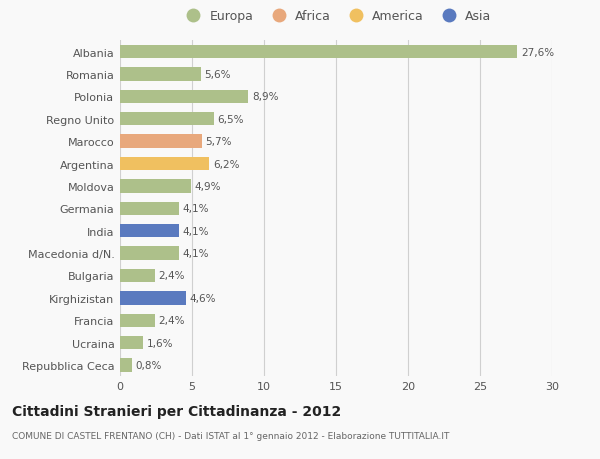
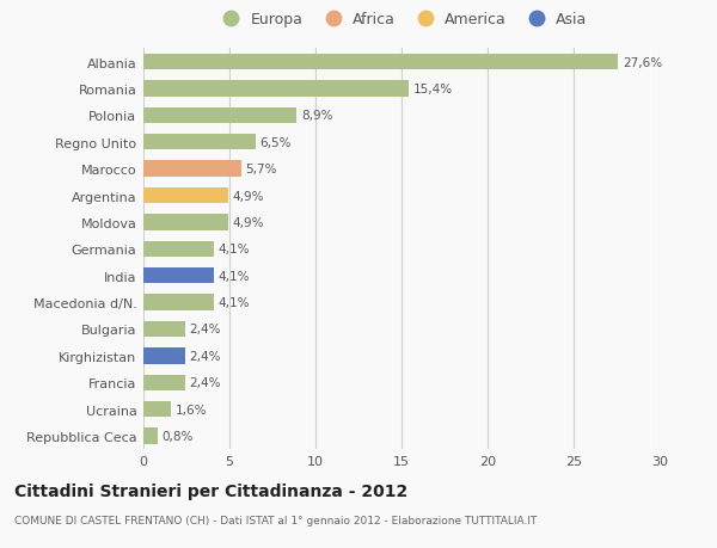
Romania: 5,6% -> 15,4%
Argentina: 6,2% -> 4,9%
Kirghizistan: 4,6% -> 2,4%
